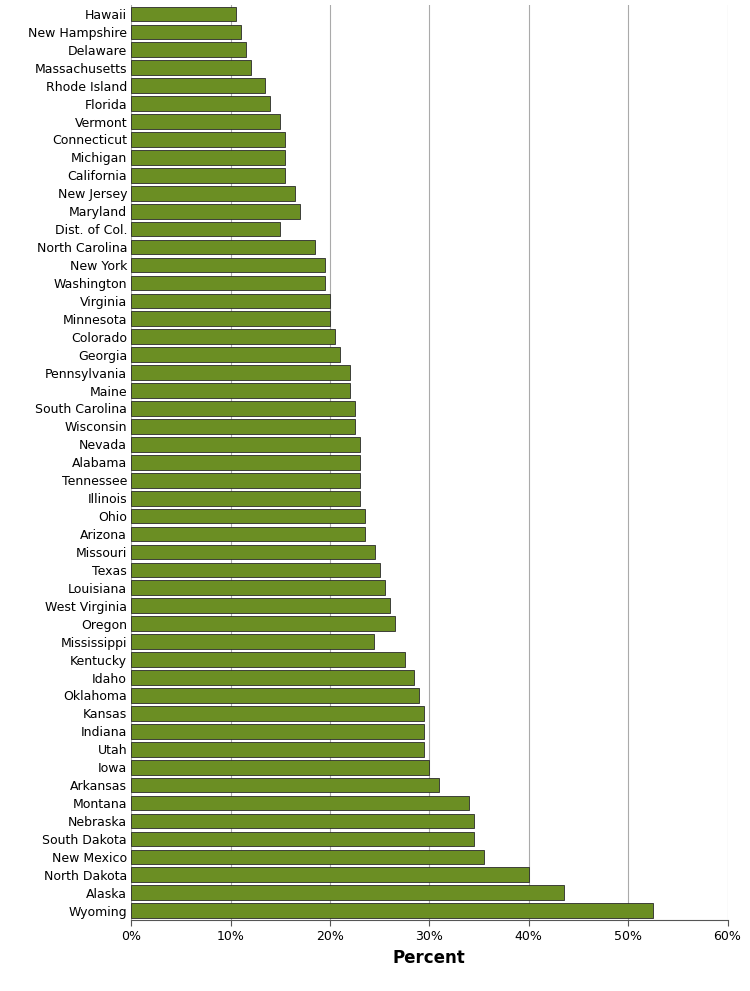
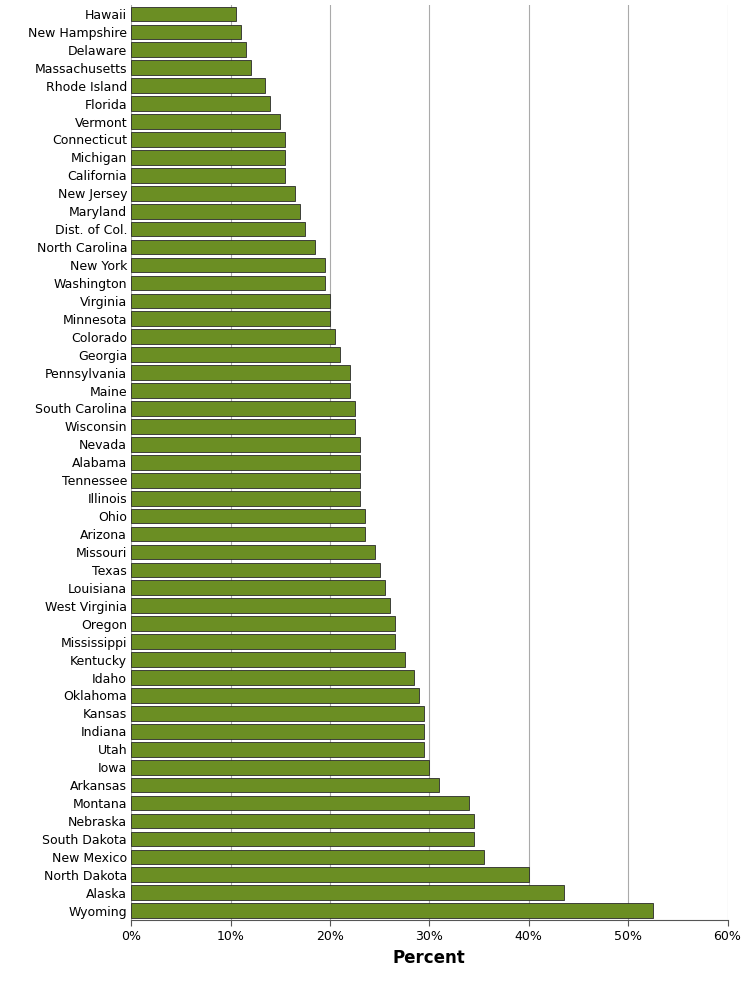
Dist. of Col.: 15.0% -> 17.5%
Mississippi: 24.4% -> 26.5%
